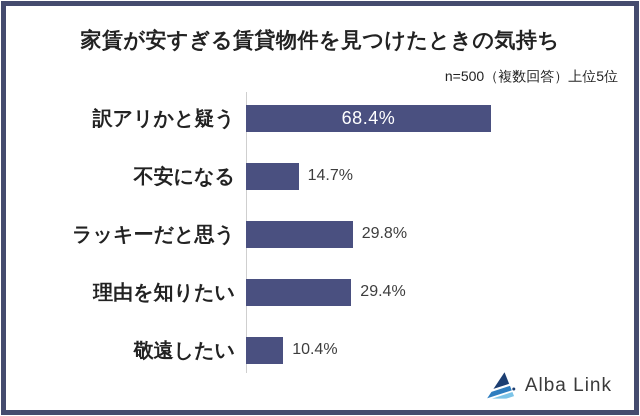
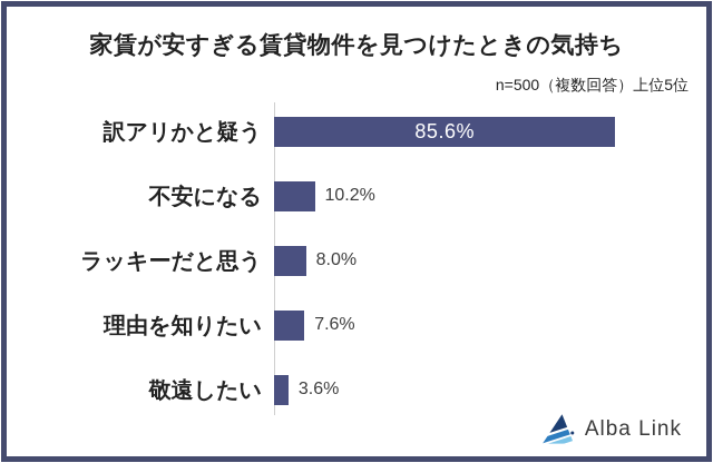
訳アリかと疑う: 68.4% -> 85.6%
不安になる: 14.7% -> 10.2%
ラッキーだと思う: 29.8% -> 8.0%
理由を知りたい: 29.4% -> 7.6%
敬遠したい: 10.4% -> 3.6%
